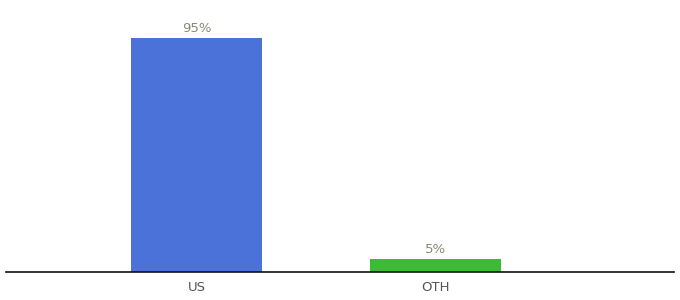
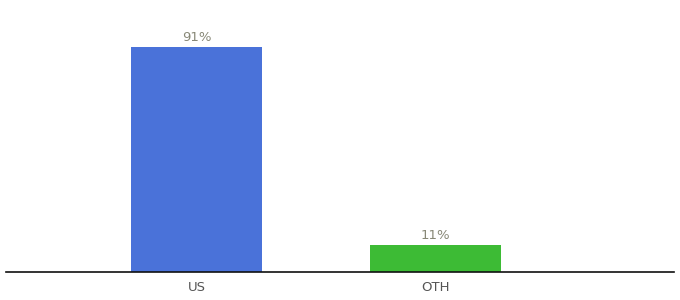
US: 95% -> 91%
OTH: 5% -> 11%
